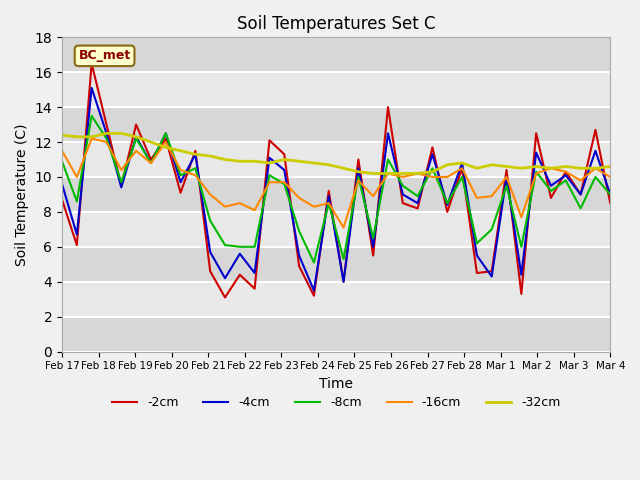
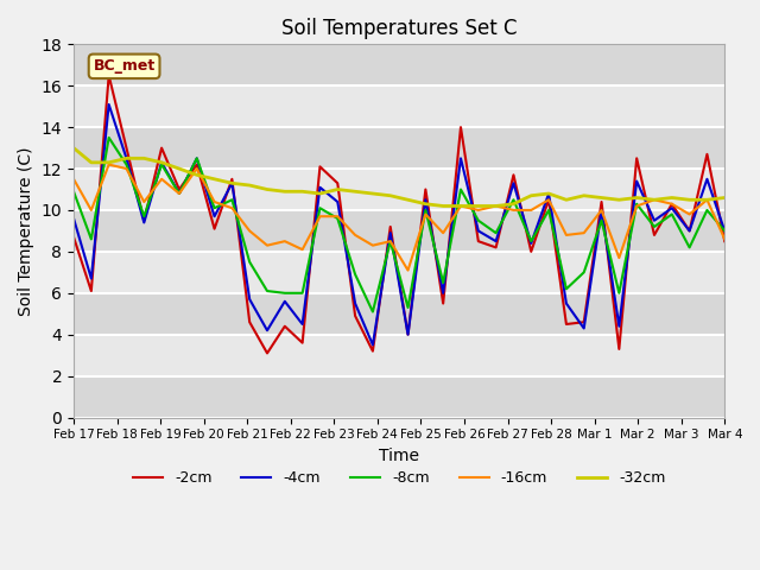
-32cm/Feb 17: 12.4 -> 13.0
-16cm/Mar 4: 10.0 -> 8.6
